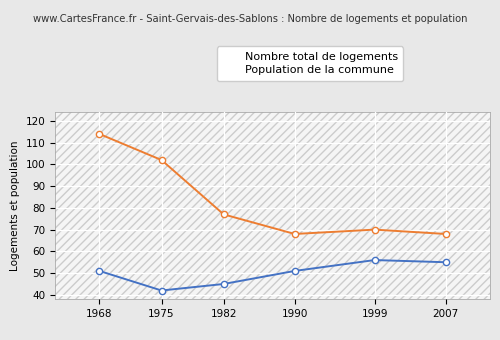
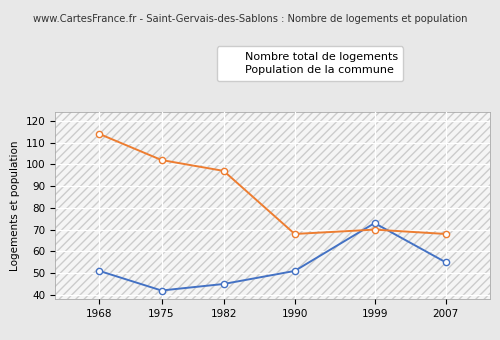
Population de la commune/1982: 77 -> 97
Nombre total de logements/1999: 56 -> 73
